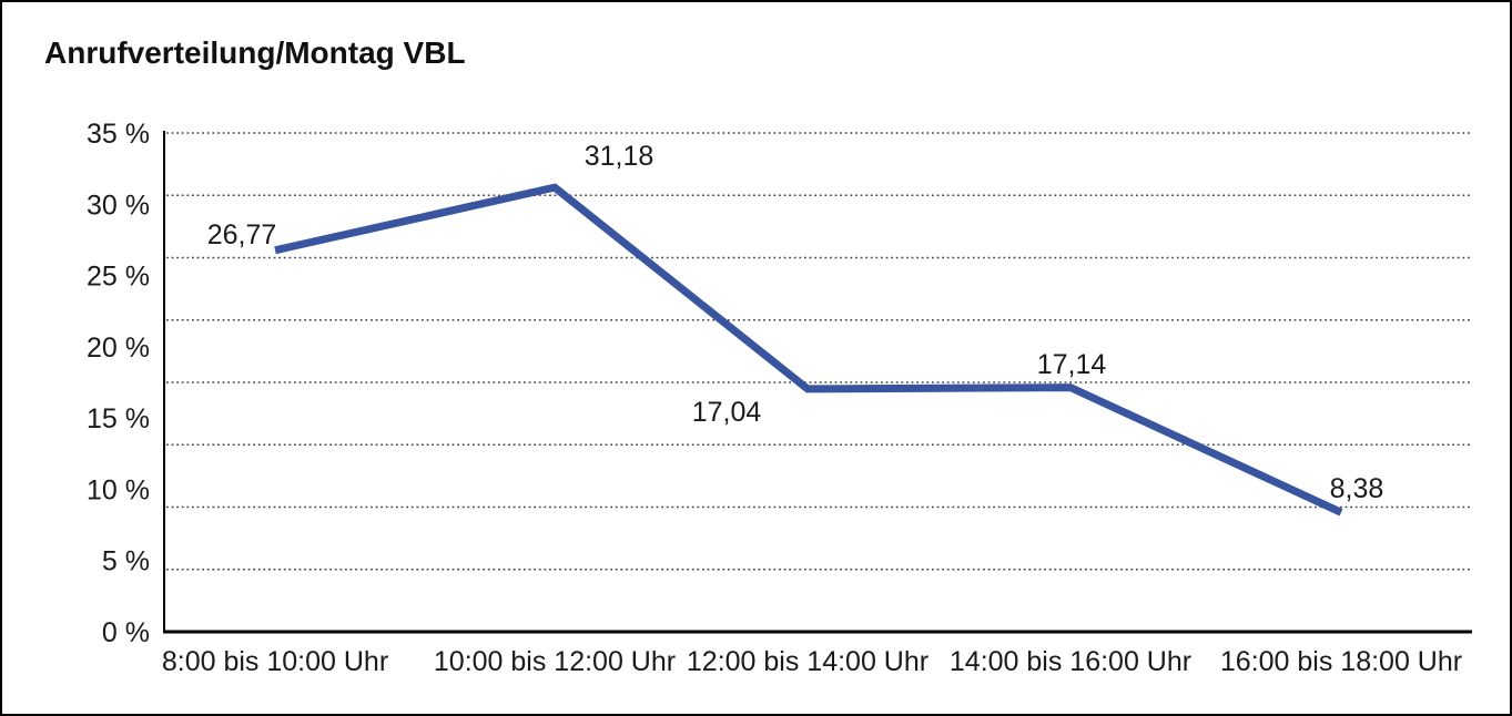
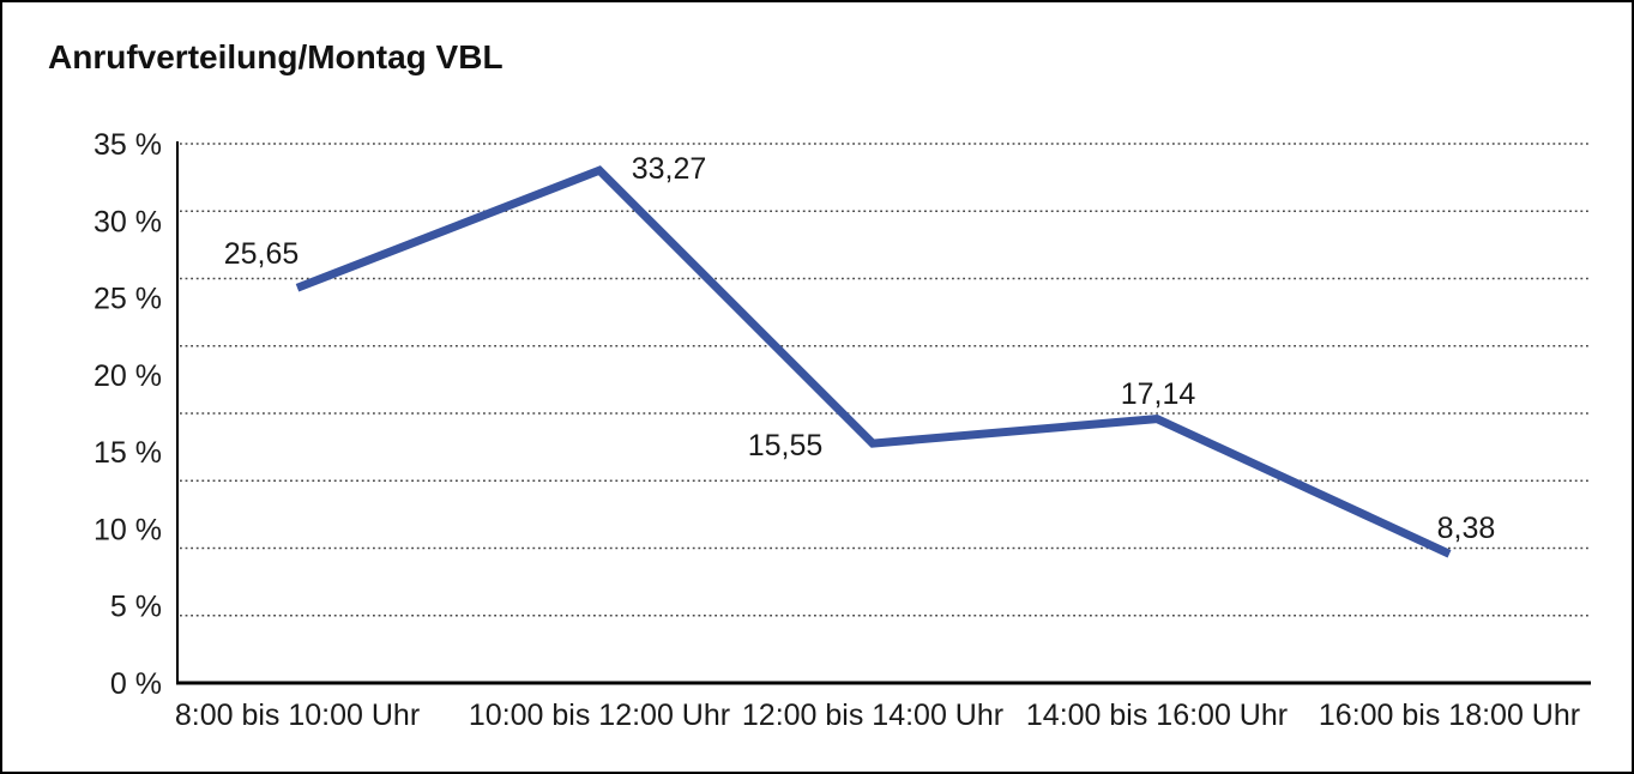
8:00 bis 10:00 Uhr: 26,77 -> 25,65
10:00 bis 12:00 Uhr: 31,18 -> 33,27
12:00 bis 14:00 Uhr: 17,04 -> 15,55
